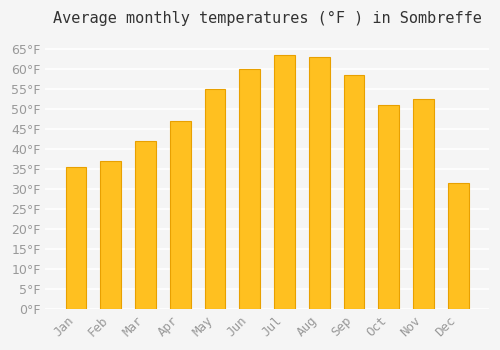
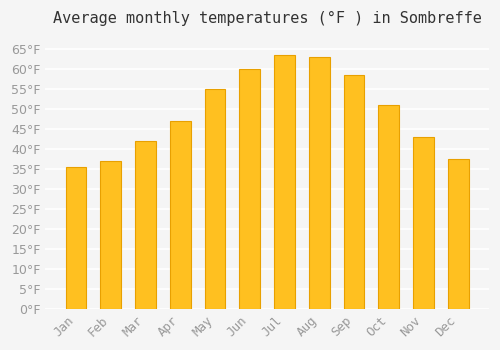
Nov: 52.5°F -> 43.0°F
Dec: 31.5°F -> 37.5°F
